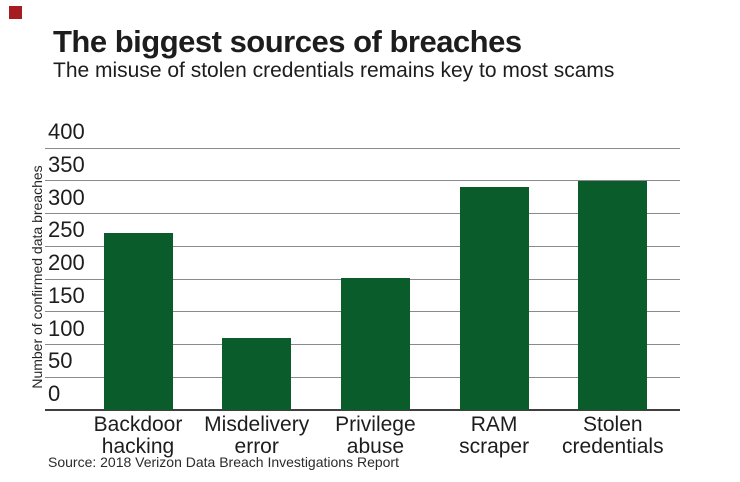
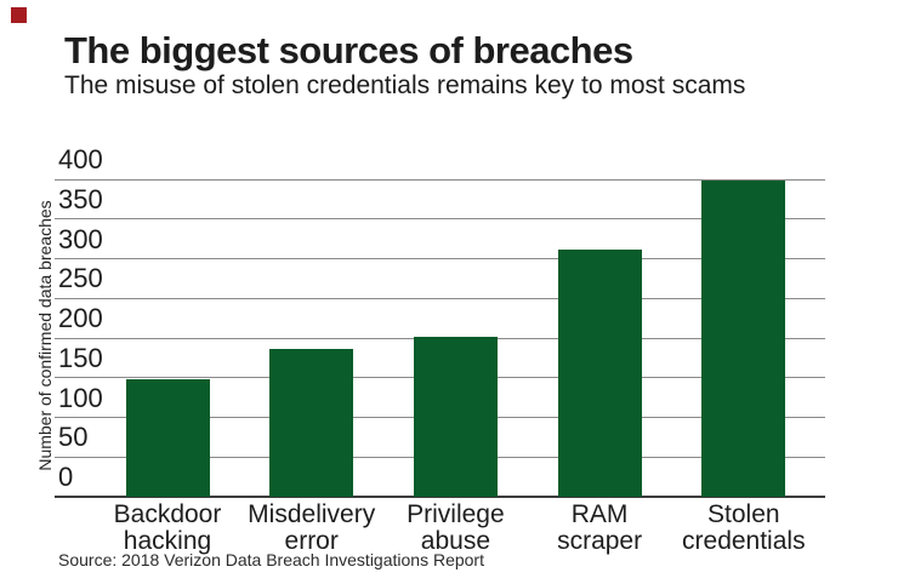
Backdoor hacking: 270 -> 150
Misdelivery error: 110 -> 190
RAM scraper: 340 -> 310
Stolen credentials: 350 -> 400
